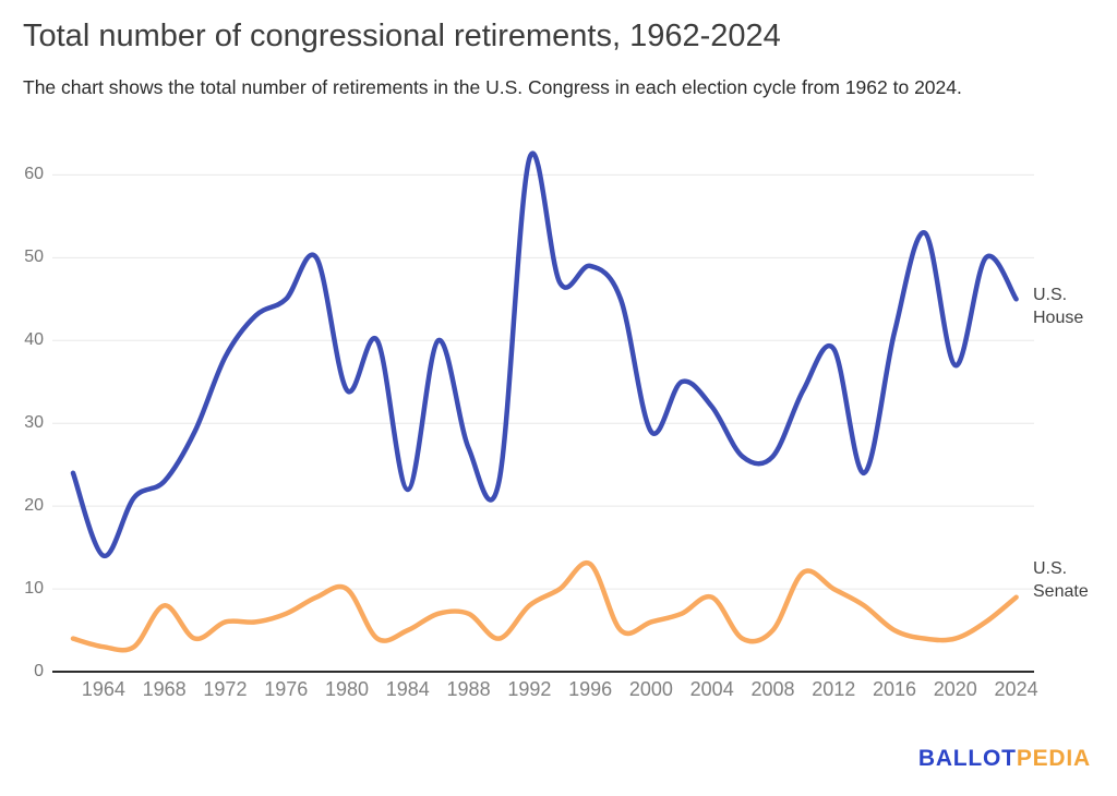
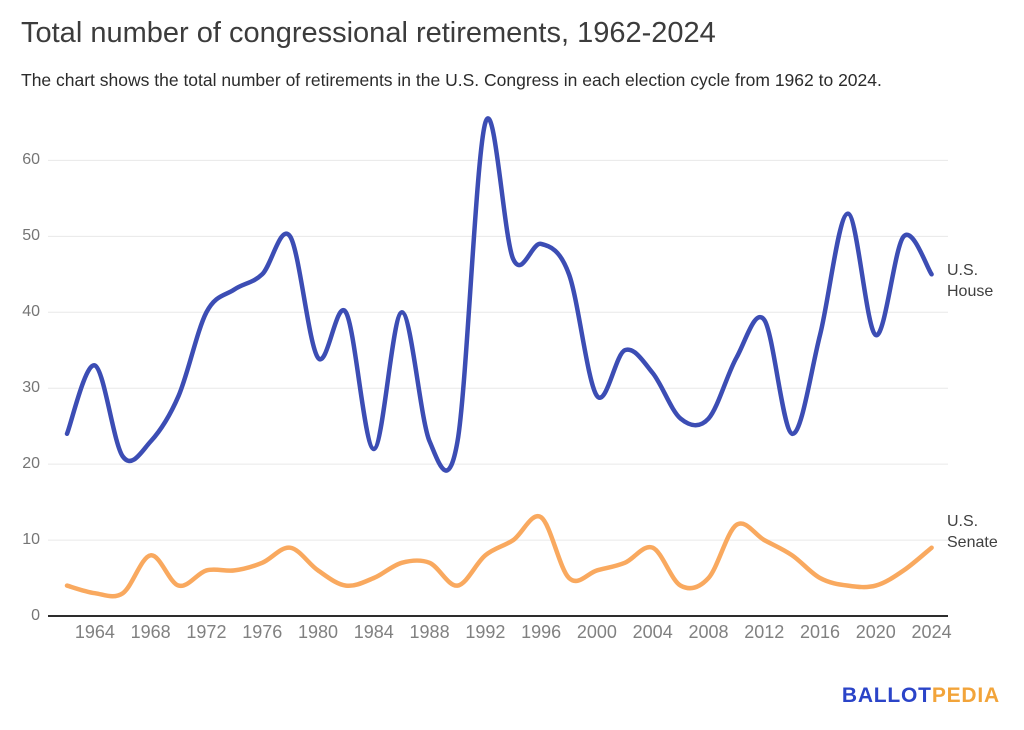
U.S. House/1964: 14 -> 33
U.S. House/1972: 38 -> 40
U.S. Senate/1980: 10 -> 6
U.S. House/1988: 27 -> 23
U.S. House/1992: 62 -> 65
U.S. House/2016: 41 -> 37
